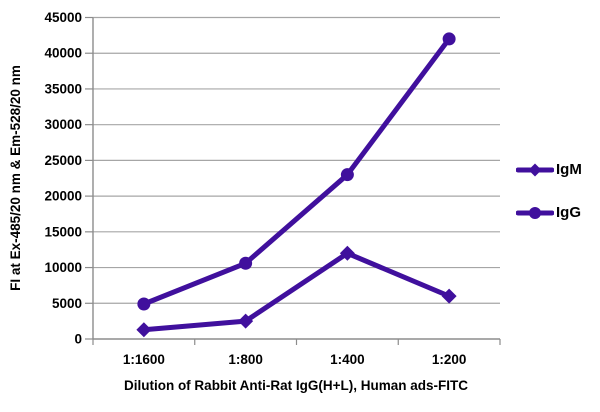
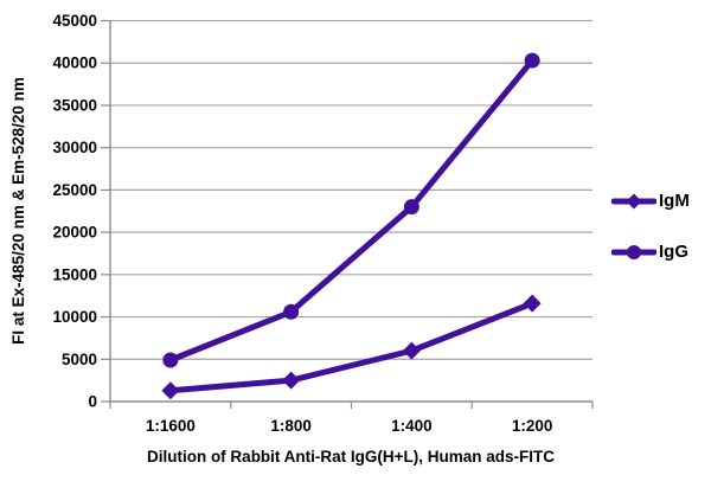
IgM/1:400: 12000 -> 6000
IgM/1:200: 6000 -> 12000
IgG/1:200: 42000 -> 40000
